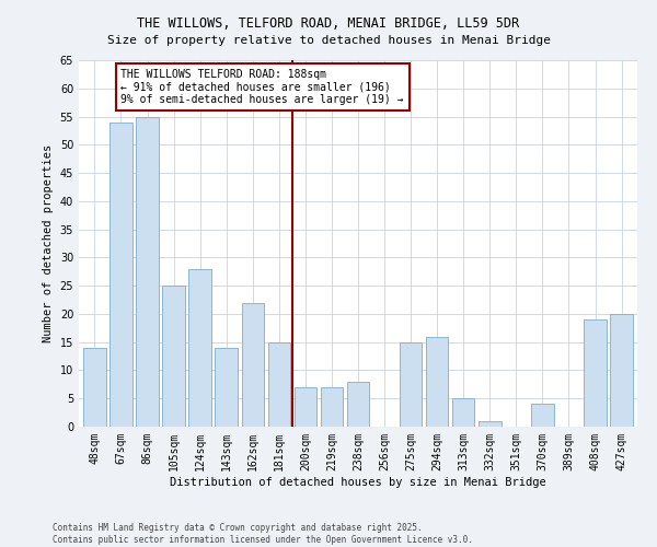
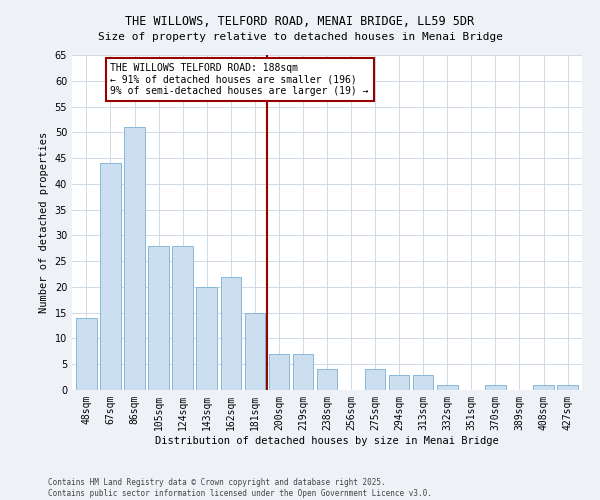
67sqm: 54 -> 44
86sqm: 55 -> 51
105sqm: 25 -> 28
143sqm: 14 -> 20
238sqm: 8 -> 4
275sqm: 15 -> 4
294sqm: 16 -> 3
313sqm: 5 -> 3
370sqm: 4 -> 1
408sqm: 19 -> 1
427sqm: 20 -> 1
